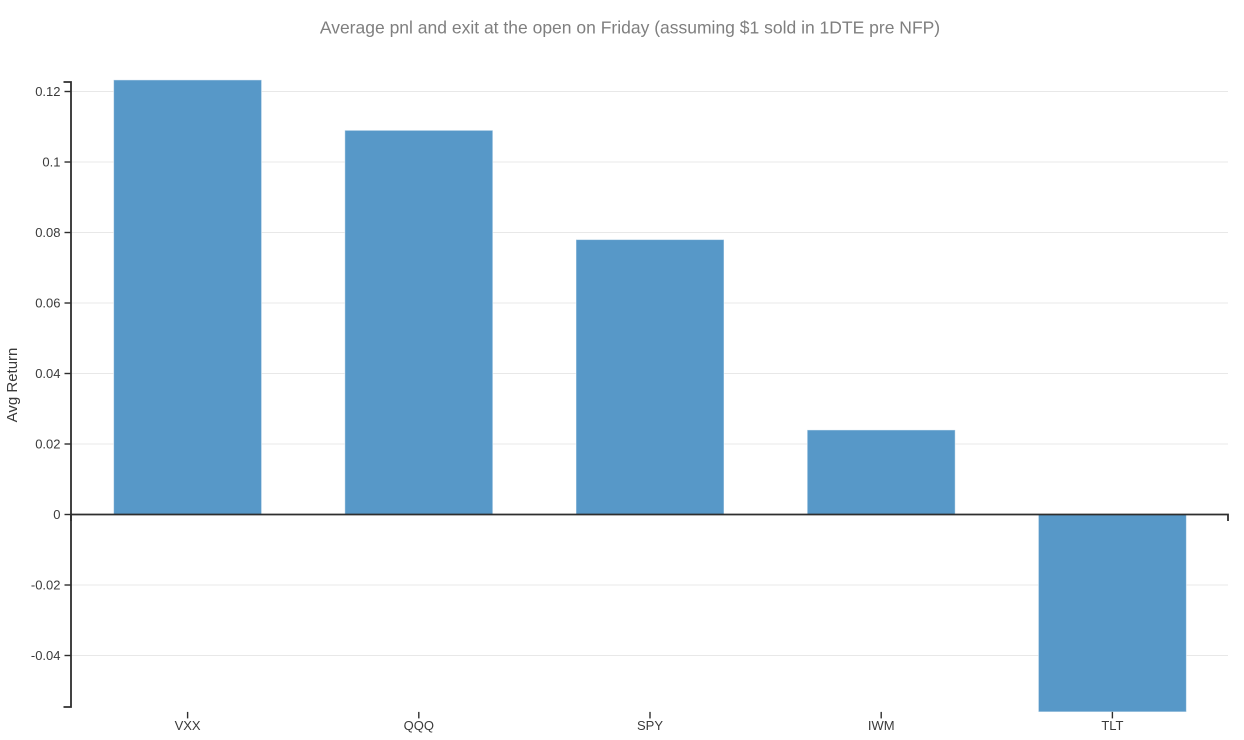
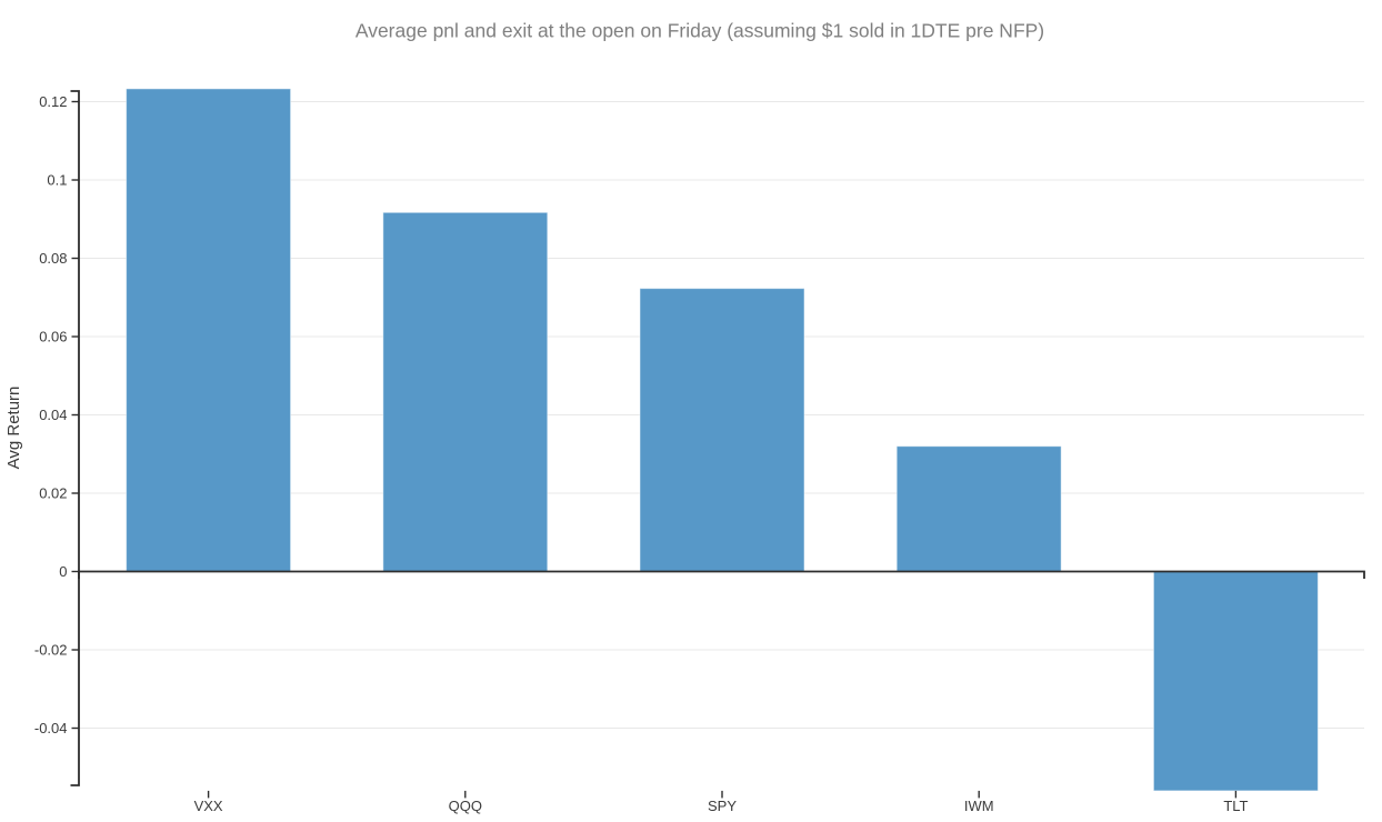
QQQ: 0.109 -> 0.092
SPY: 0.078 -> 0.072
IWM: 0.024 -> 0.032
